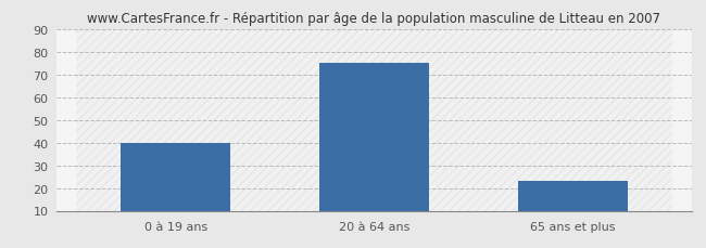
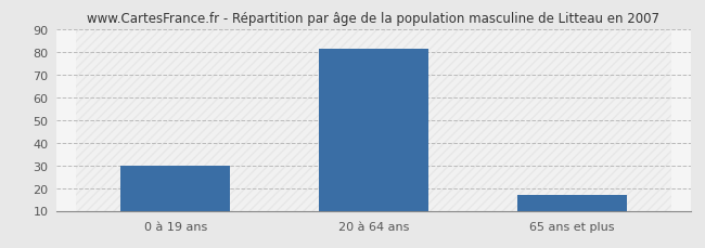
0 à 19 ans: 40 -> 30
20 à 64 ans: 75 -> 81
65 ans et plus: 23 -> 17
